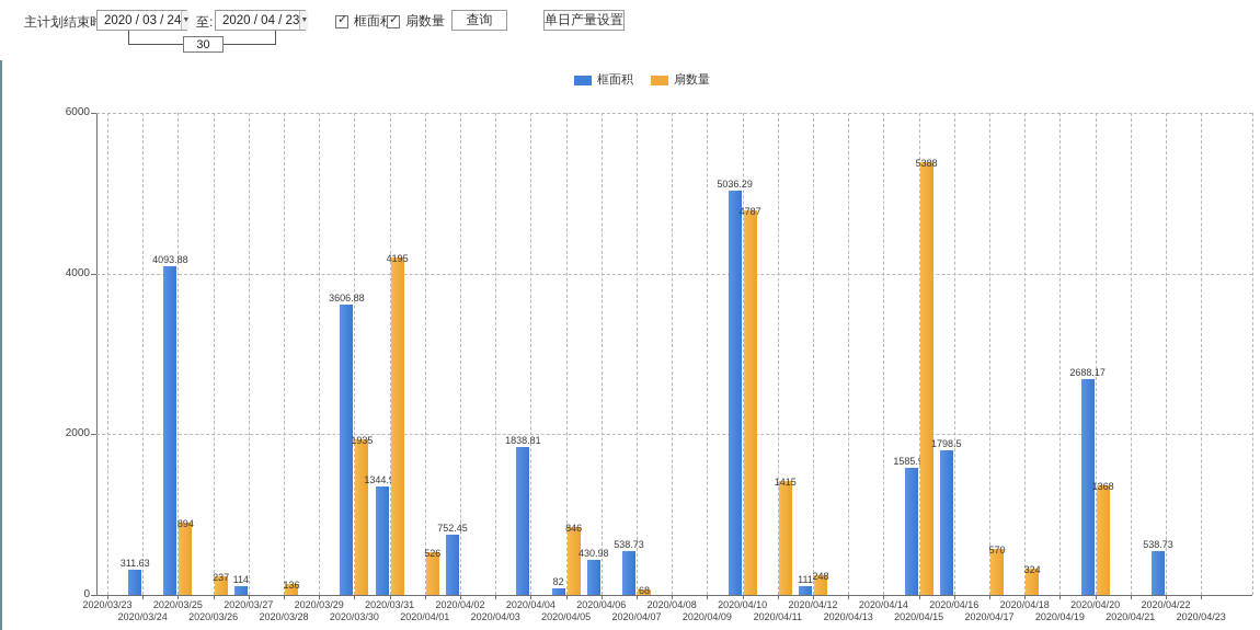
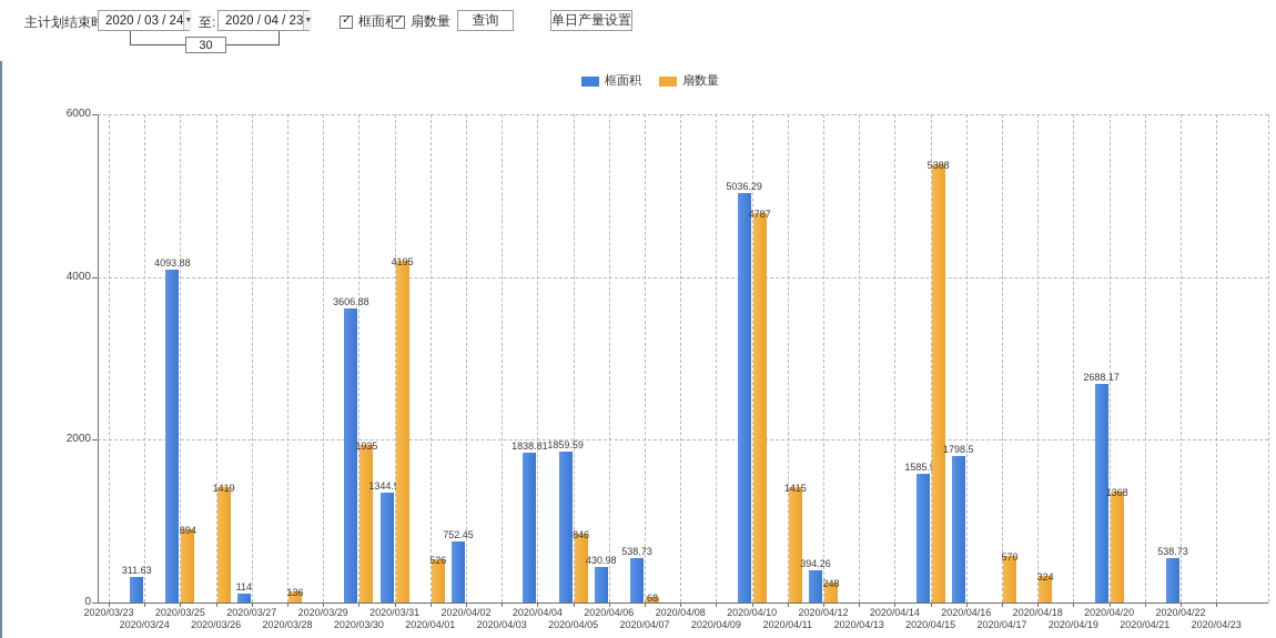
扇数量/2020/03/26: 237 -> 1419
框面积/2020/04/05: 82 -> 1859.59
框面积/2020/04/12: 111 -> 394.26
